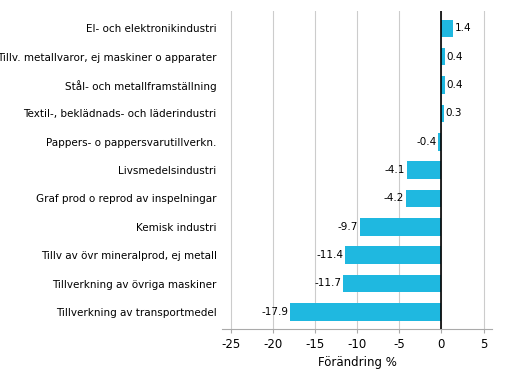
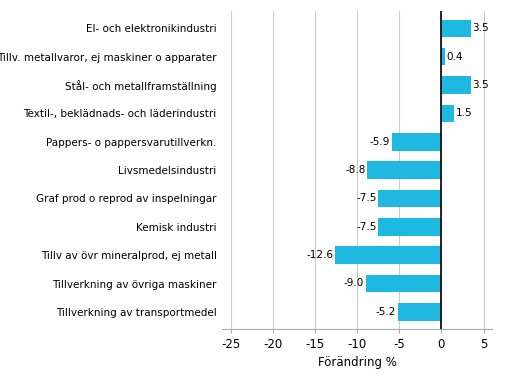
El- och elektronikindustri: 1.4 -> 3.5
Stål- och metallframställning: 0.4 -> 3.5
Textil-, beklädnads- och läderindustri: 0.3 -> 1.5
Pappers- o pappersvarutillverkn.: -0.4 -> -5.9
Livsmedelsindustri: -4.1 -> -8.8
Graf prod o reprod av inspelningar: -4.2 -> -7.5
Kemisk industri: -9.7 -> -7.5
Tillv av övr mineralprod, ej metall: -11.4 -> -12.6
Tillverkning av övriga maskiner: -11.7 -> -9.0
Tillverkning av transportmedel: -17.9 -> -5.2
